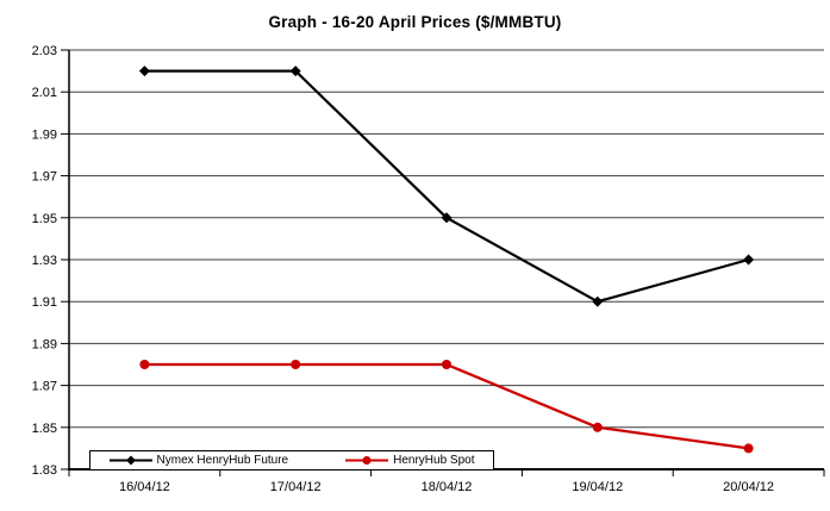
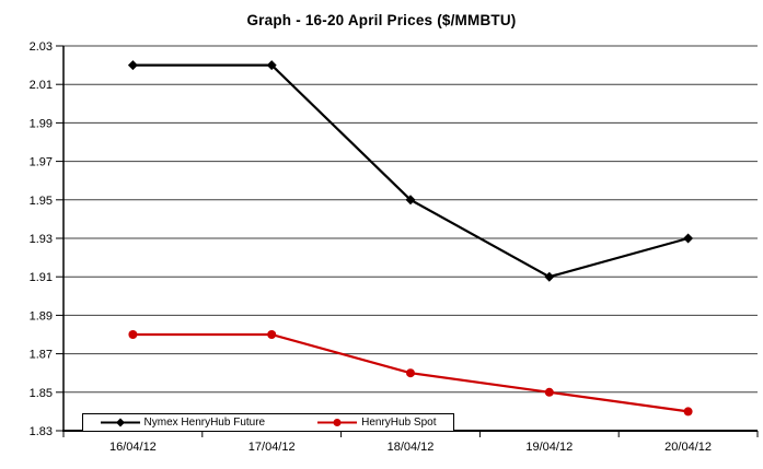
HenryHub Spot/18/04/12: 1.88 -> 1.86
